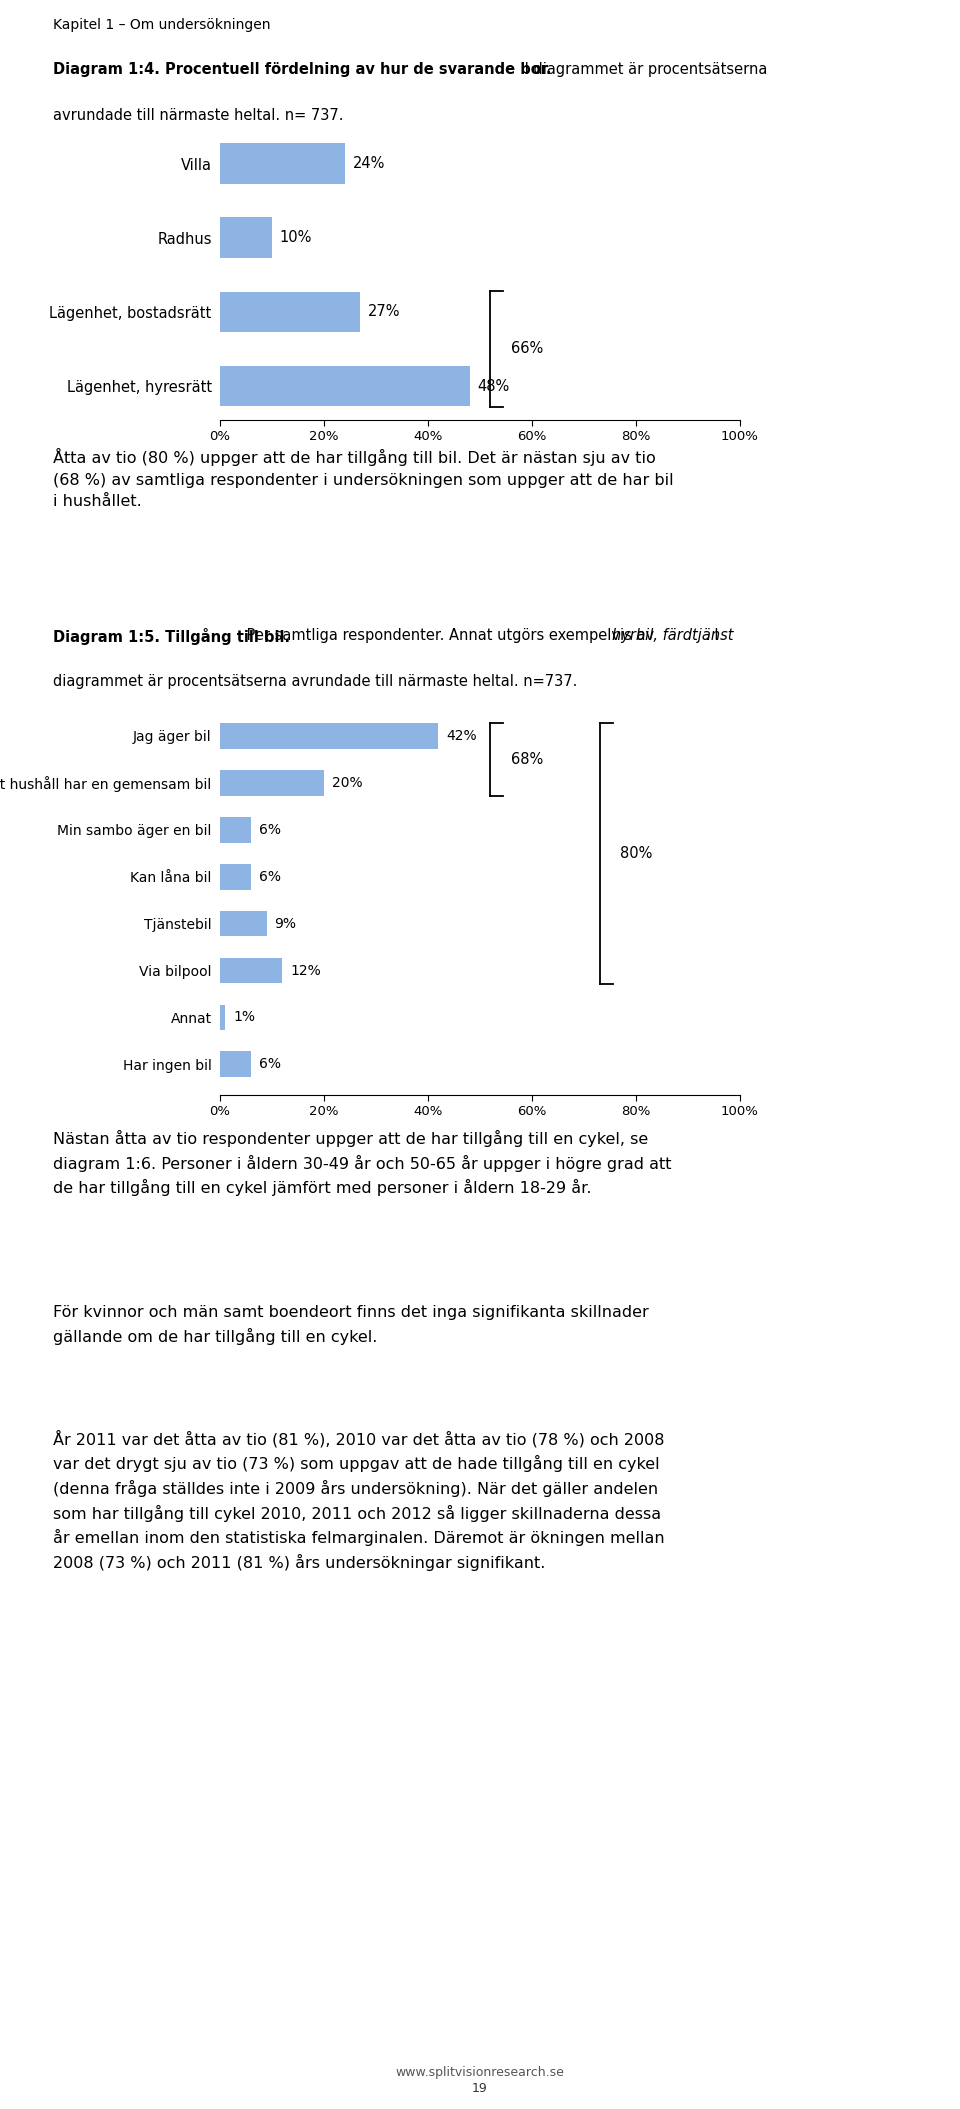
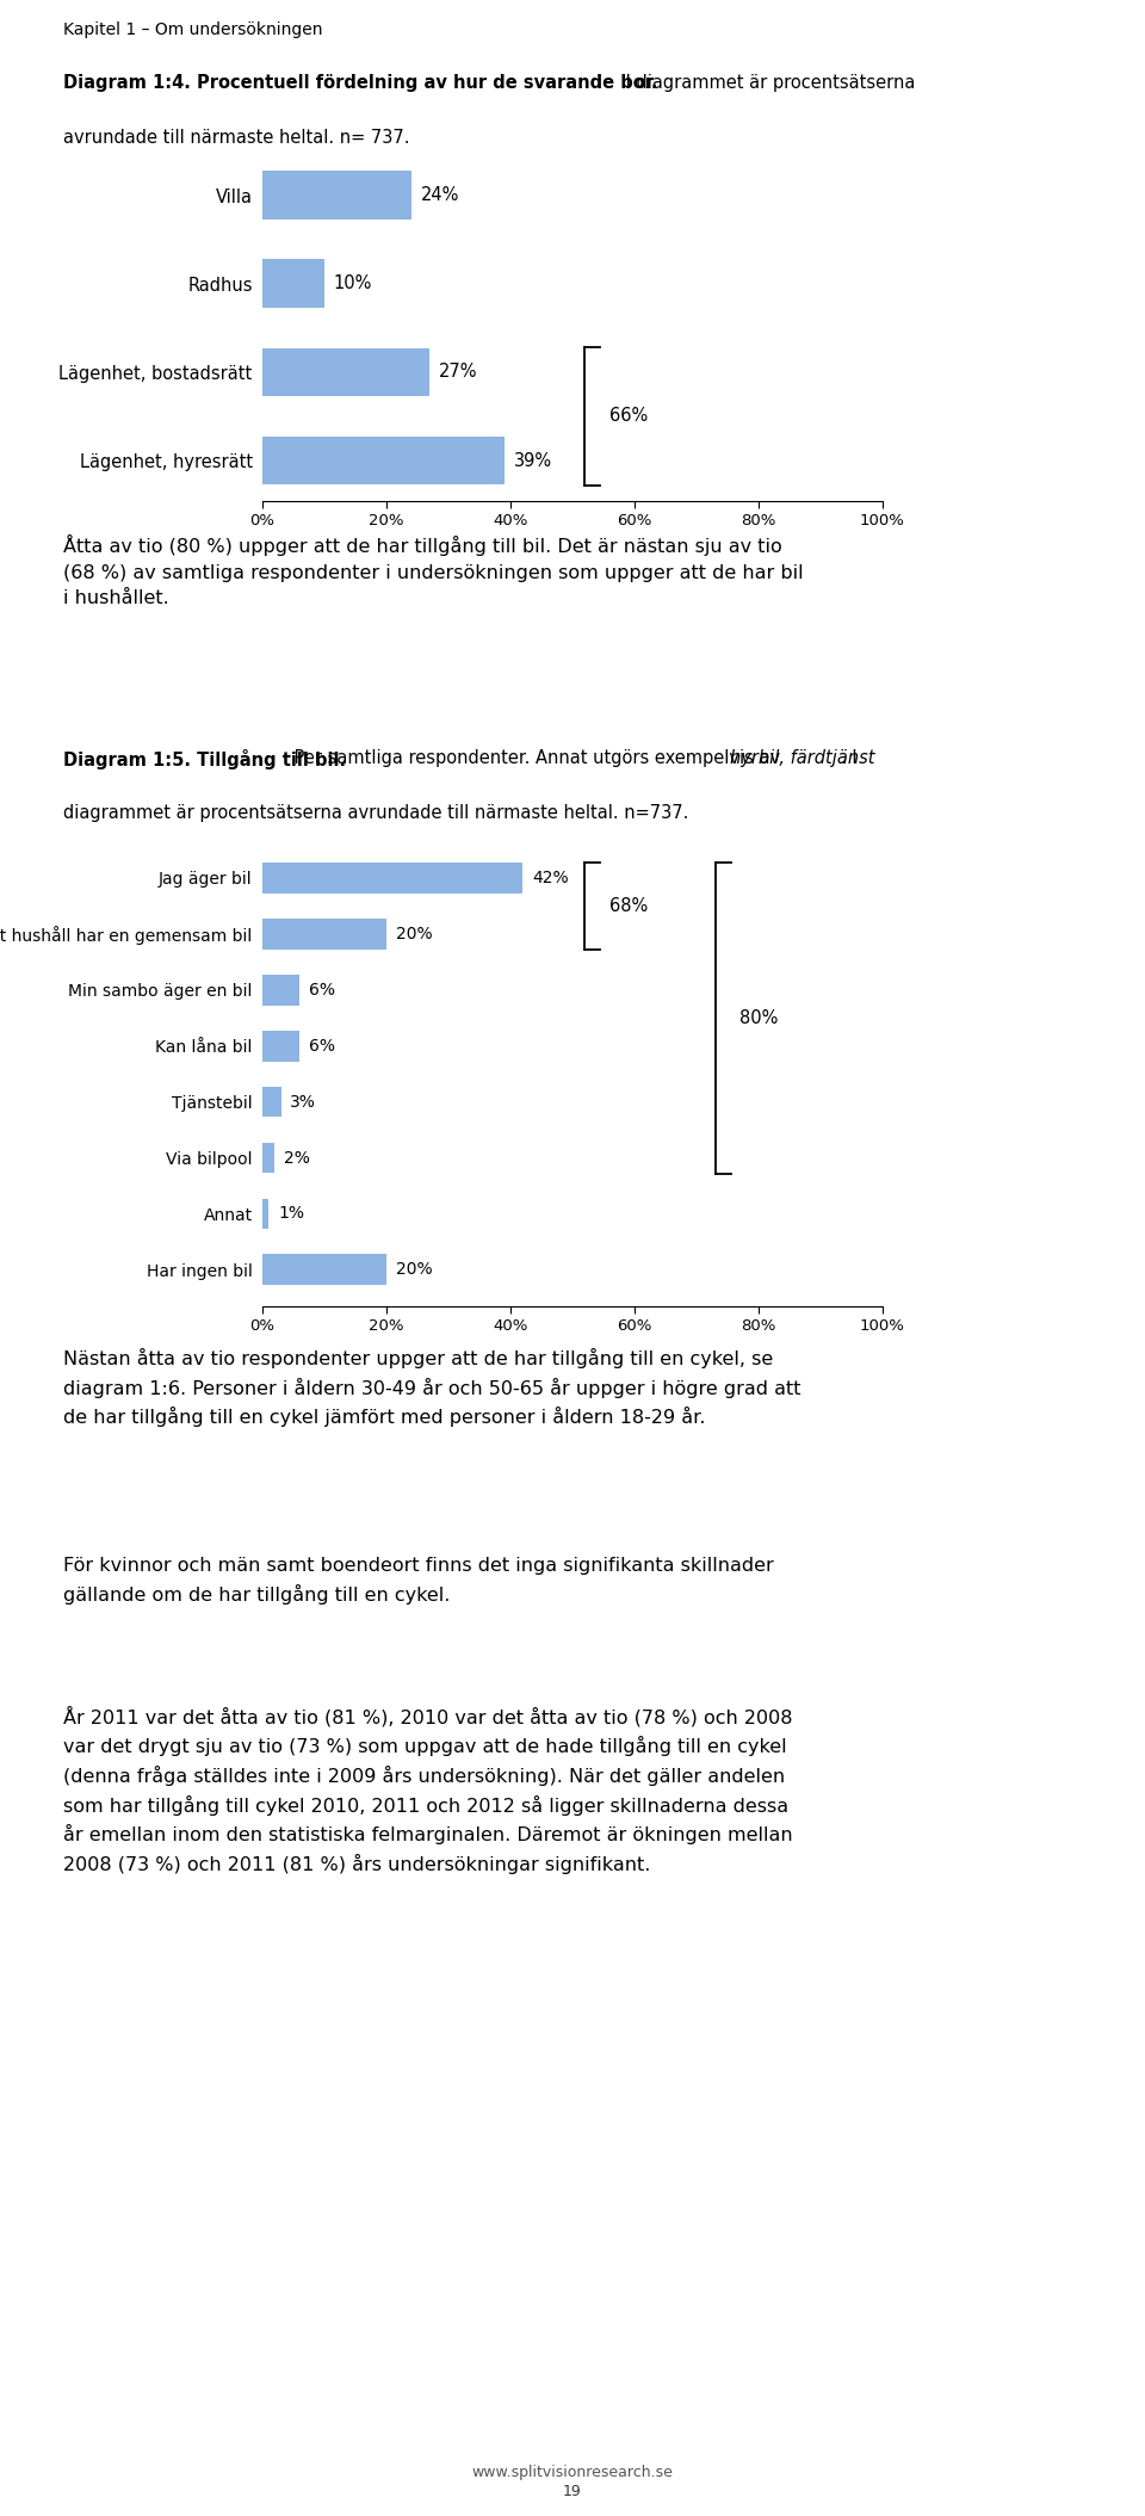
Lägenhet, hyresrätt: 48% -> 39%
Tjänstebil: 9% -> 3%
Via bilpool: 12% -> 2%
Har ingen bil: 6% -> 20%
